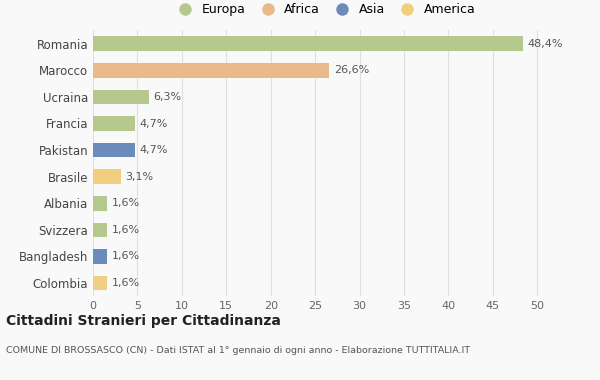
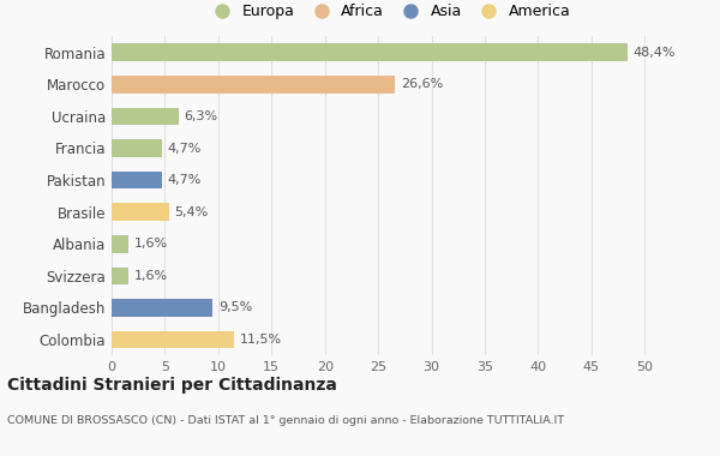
Brasile: 3,1% -> 5,4%
Bangladesh: 1,6% -> 9,5%
Colombia: 1,6% -> 11,5%
